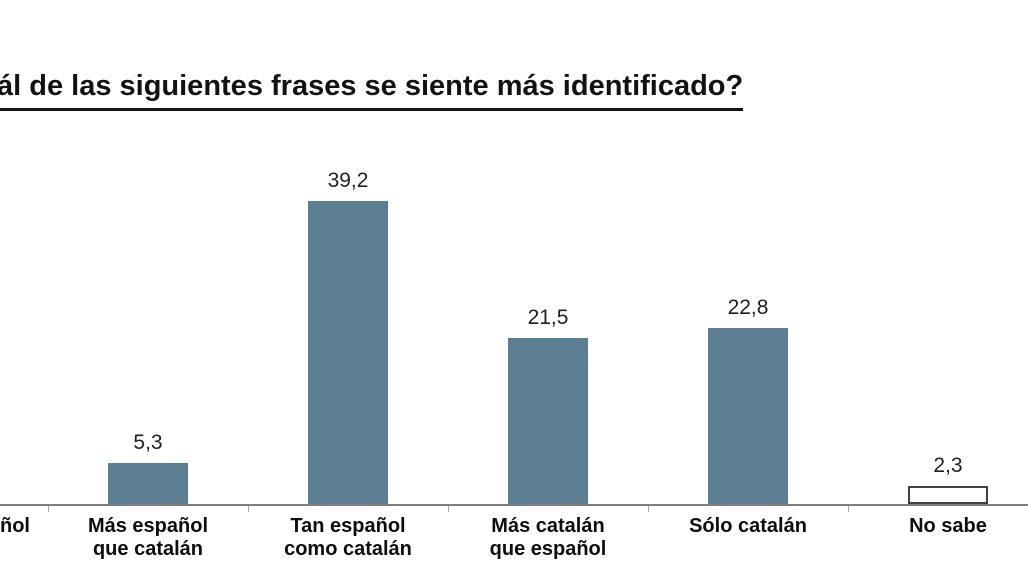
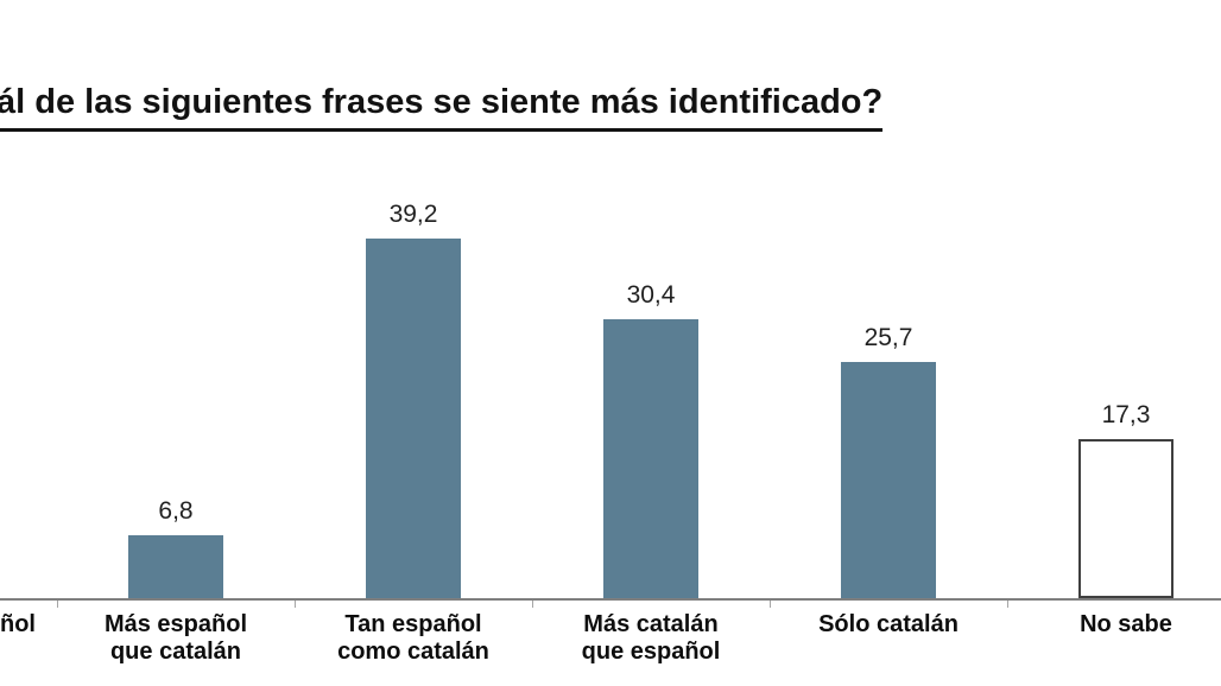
Más español que catalán: 5,3 -> 6,8
Más catalán que español: 21,5 -> 30,4
Sólo catalán: 22,8 -> 25,7
No sabe: 2,3 -> 17,3
